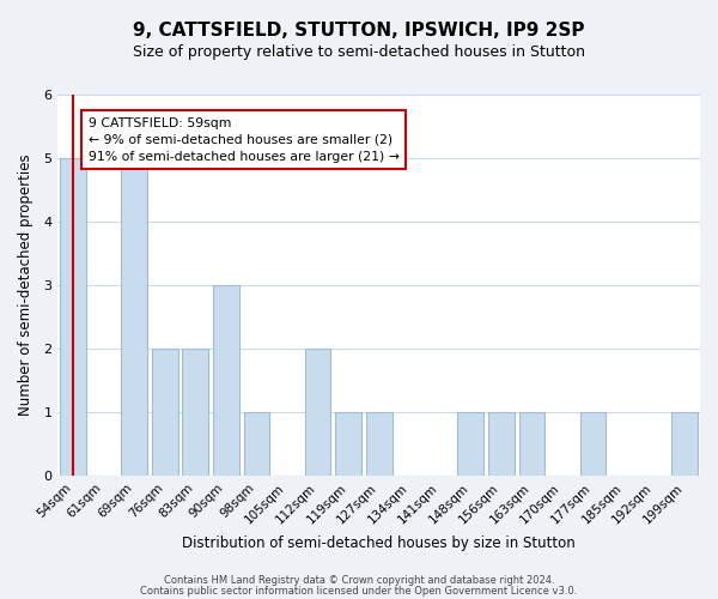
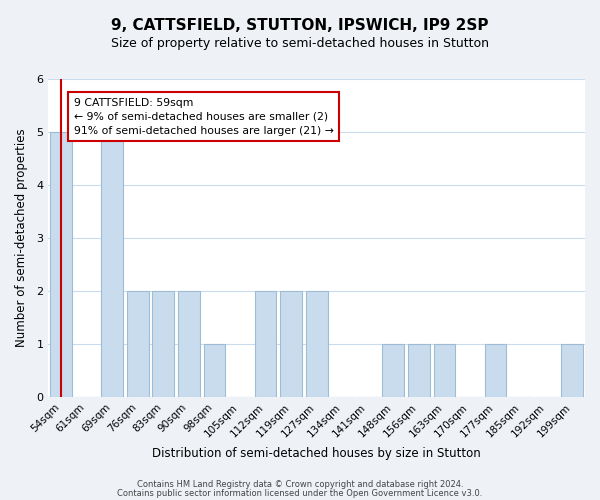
90sqm: 3 -> 2
119sqm: 1 -> 2
127sqm: 1 -> 2
